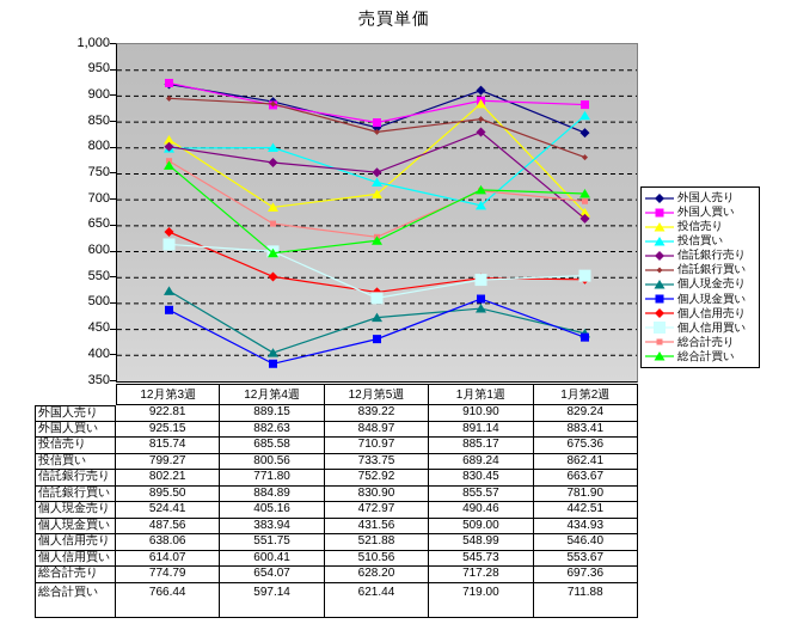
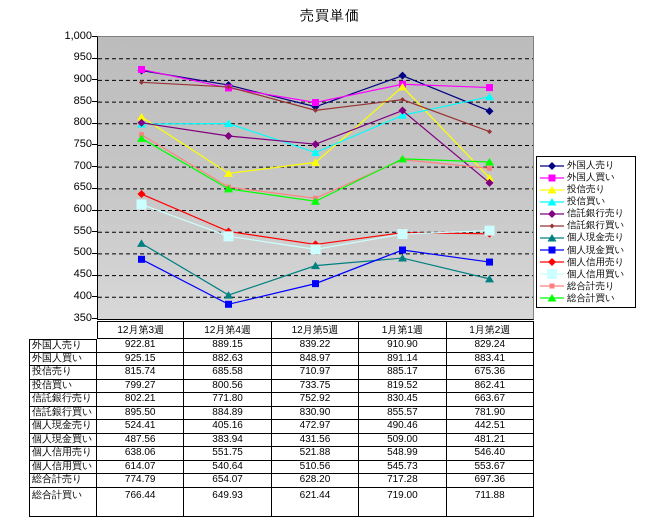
個人信用買い/12月第4週: 600.41 -> 540.64
総合計買い/12月第4週: 597.14 -> 649.93
投信買い/1月第1週: 689.24 -> 819.52
個人現金買い/1月第2週: 434.93 -> 481.21
